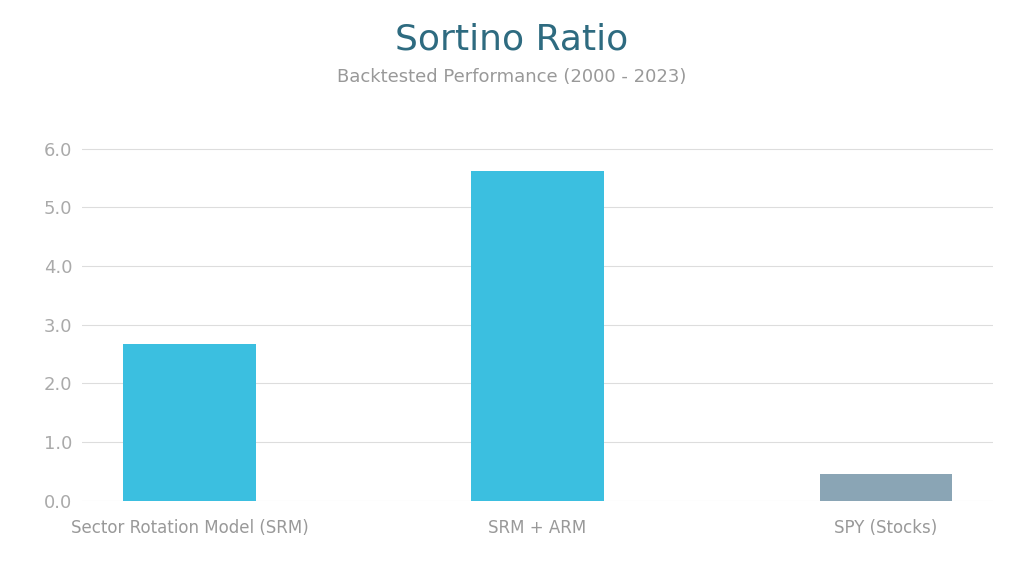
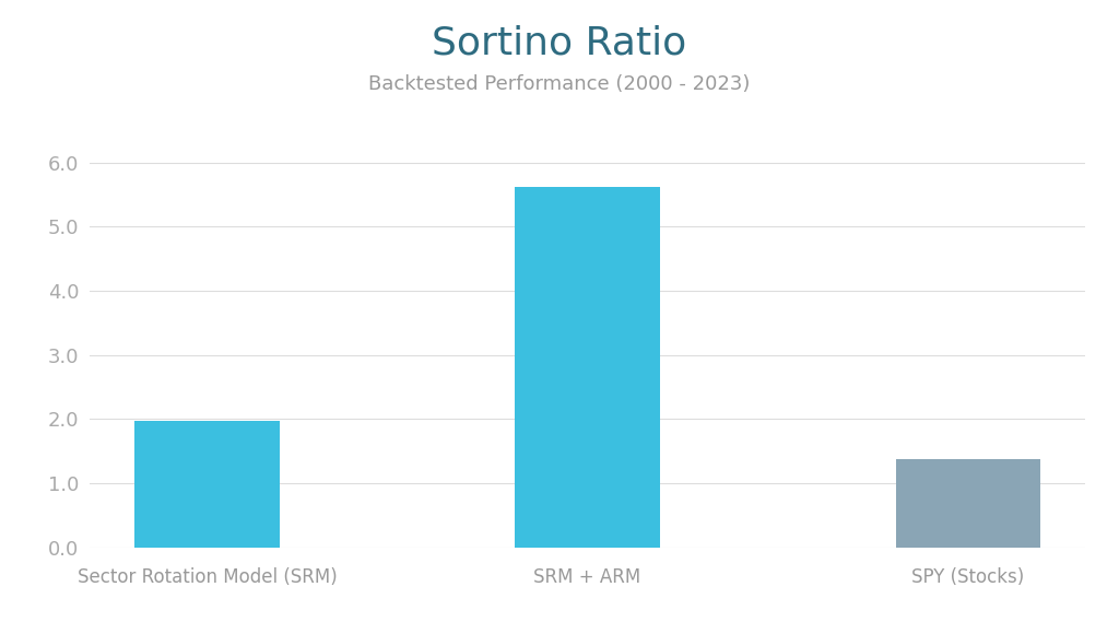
Sector Rotation Model (SRM): 2.67 -> 1.98
SPY (Stocks): 0.45 -> 1.38
